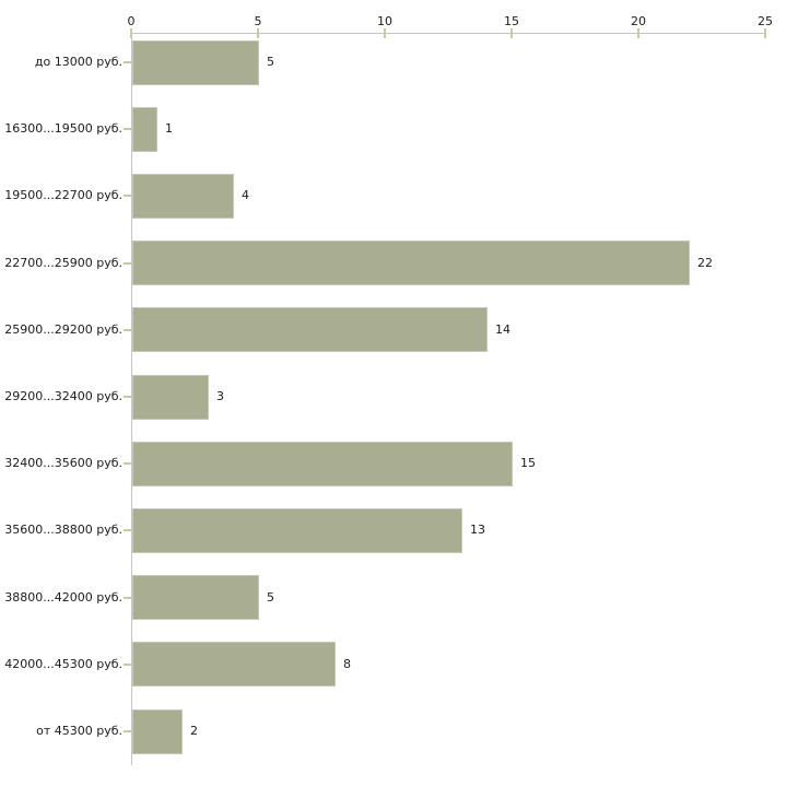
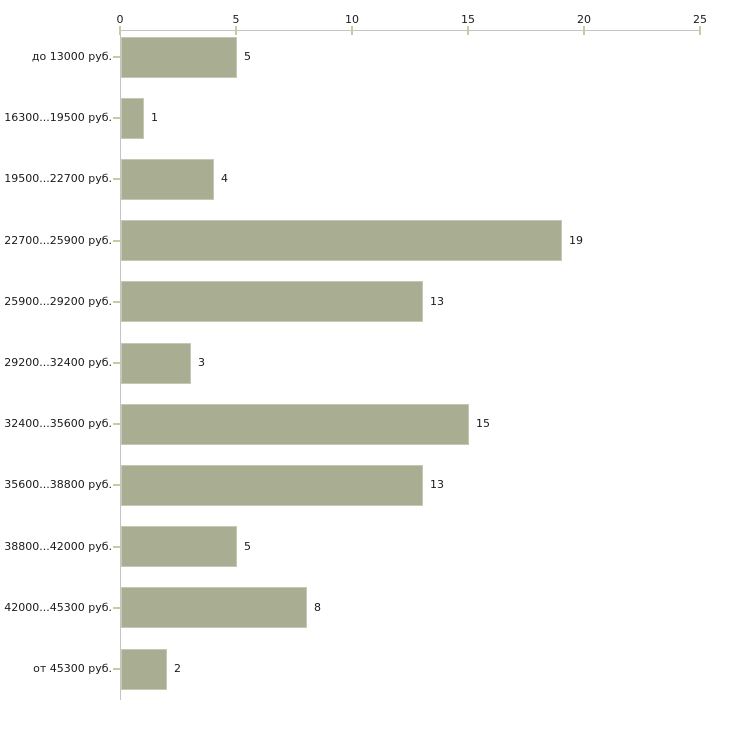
22700...25900 руб.: 22 -> 19
25900...29200 руб.: 14 -> 13
